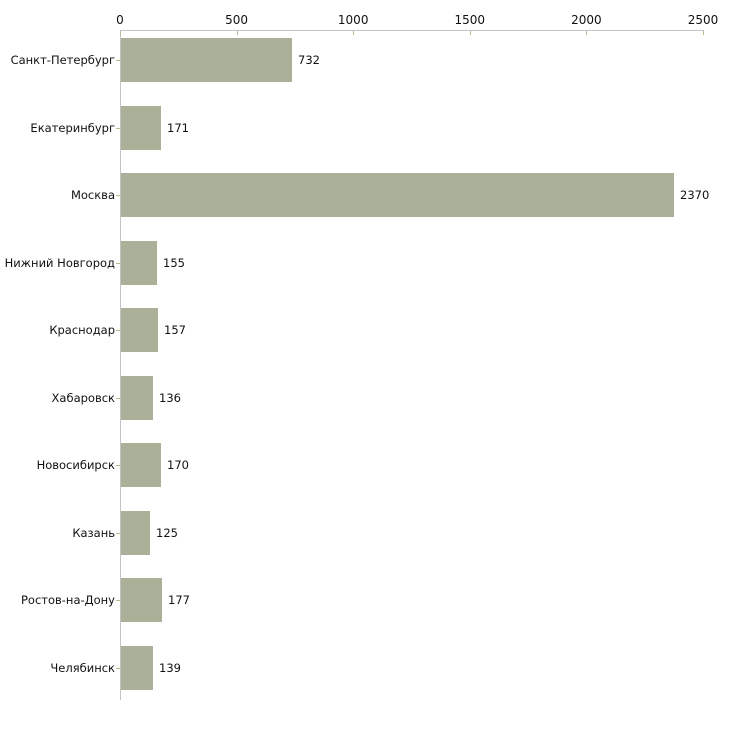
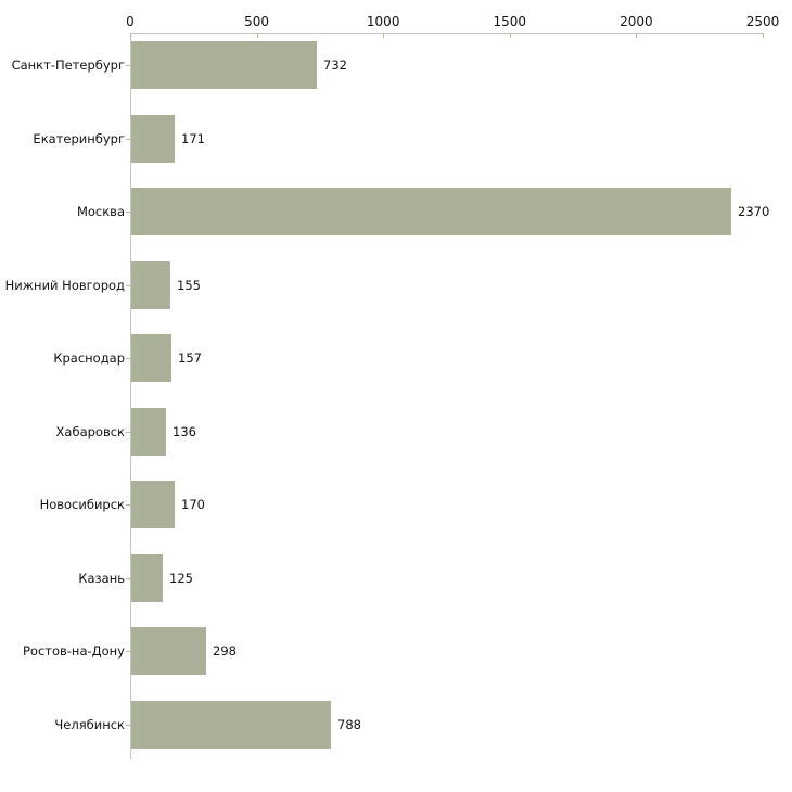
Ростов-на-Дону: 177 -> 298
Челябинск: 139 -> 788
